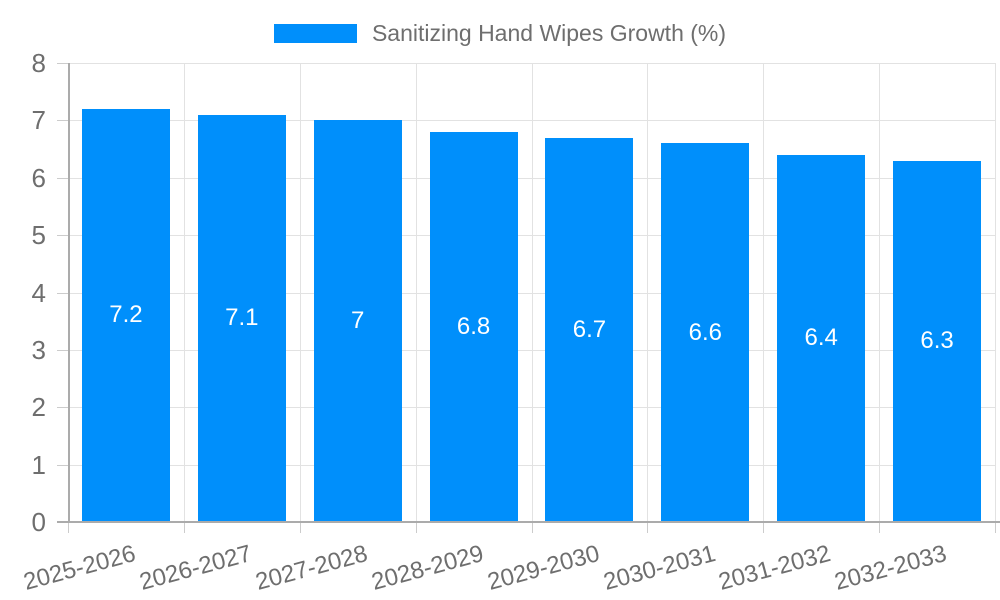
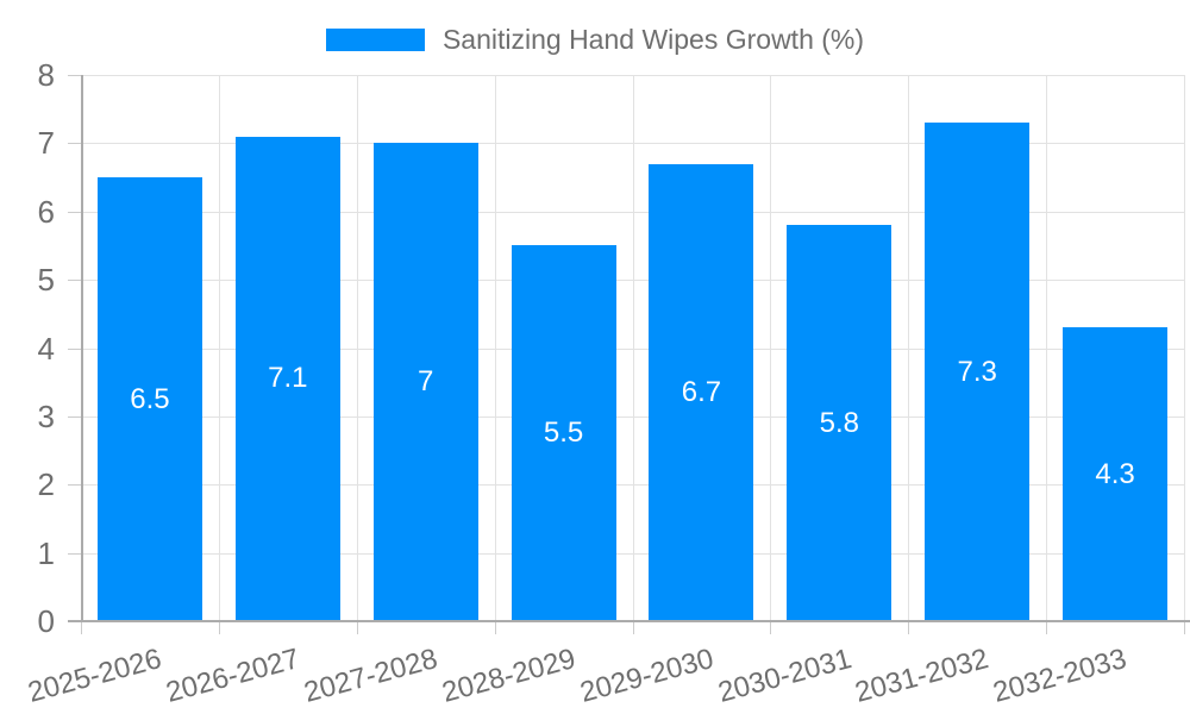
2025-2026: 7.2 -> 6.5
2028-2029: 6.8 -> 5.5
2030-2031: 6.6 -> 5.8
2031-2032: 6.4 -> 7.3
2032-2033: 6.3 -> 4.3
